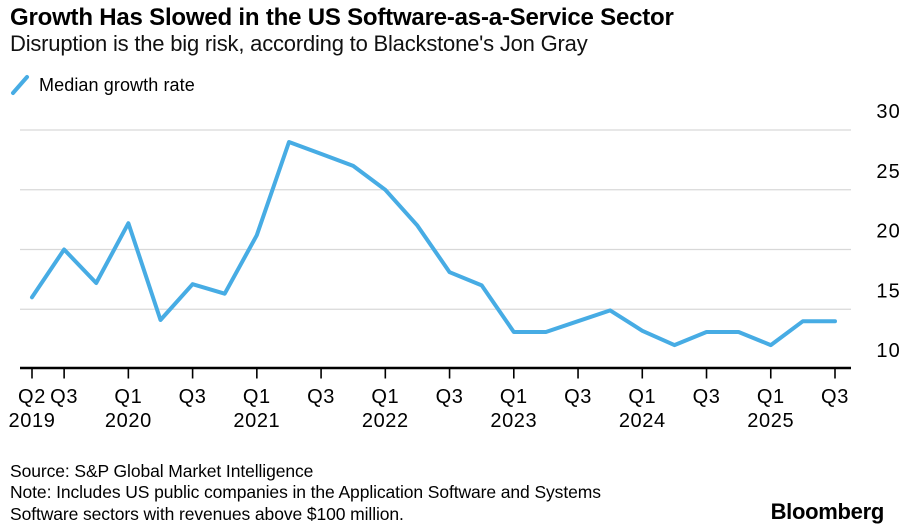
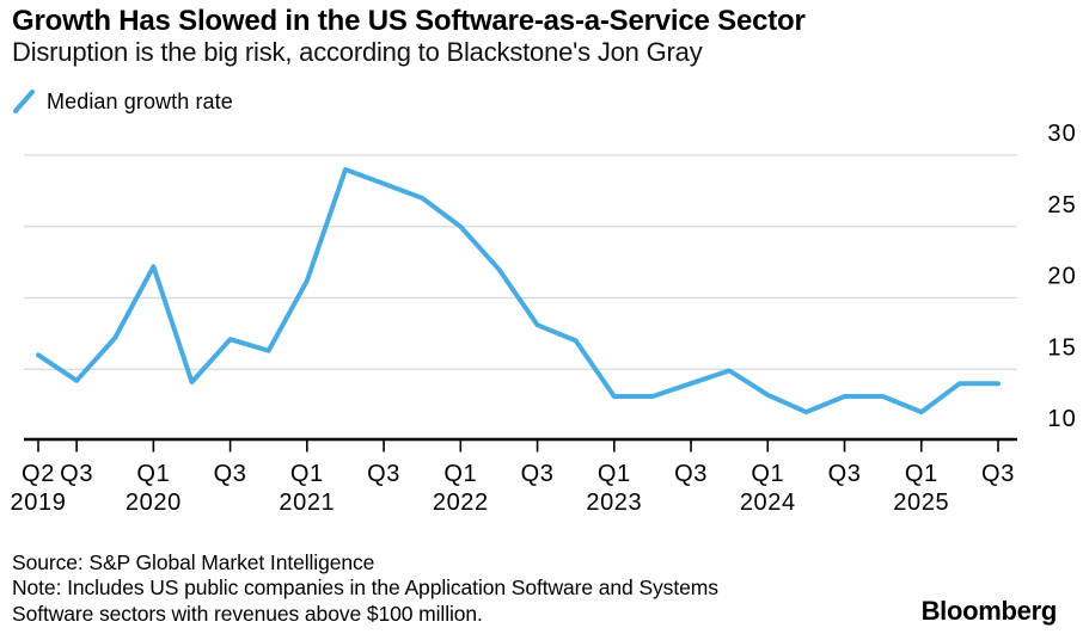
Q3 2019: 20.0 -> 14.2
